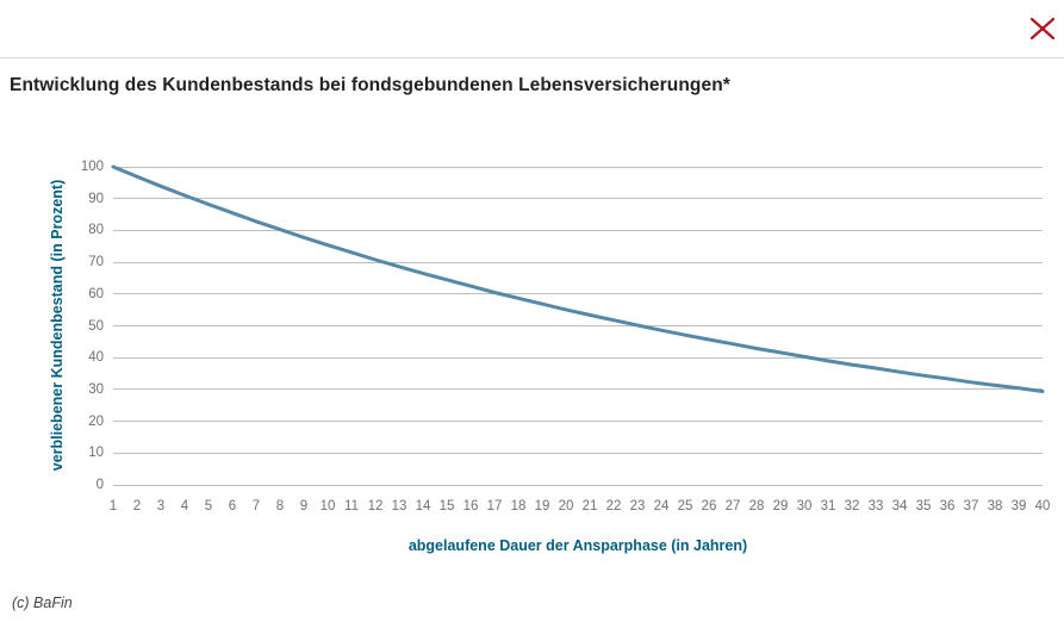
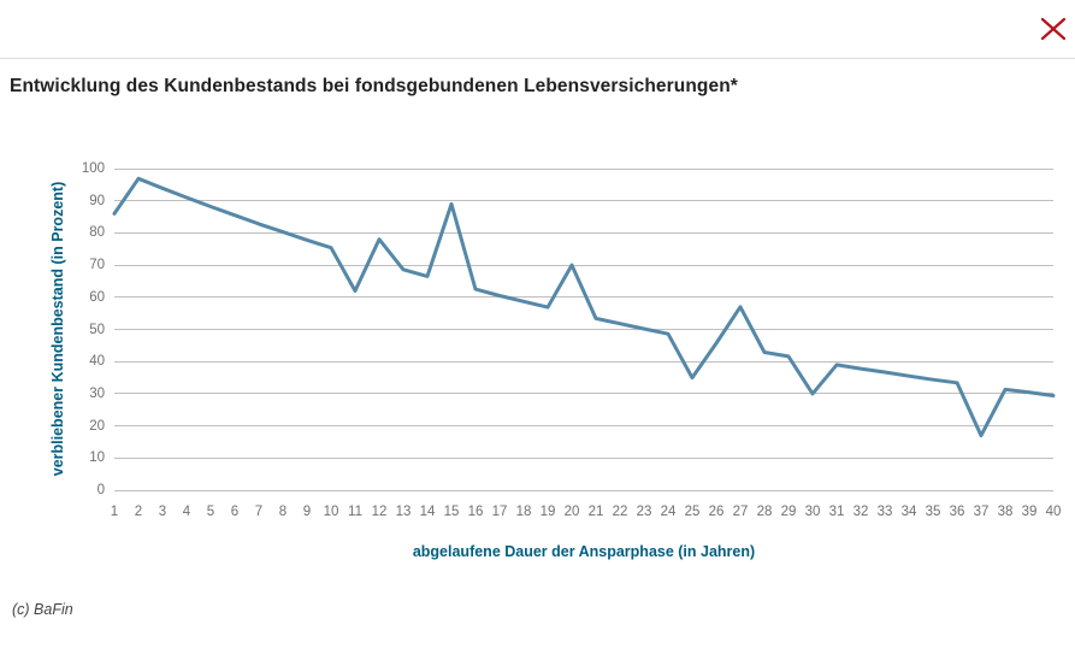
1: 100 -> 86
11: 73 -> 62
12: 71 -> 78
15: 64 -> 89
20: 55 -> 70
25: 47 -> 35
27: 44 -> 57
30: 40 -> 30
37: 32 -> 17
